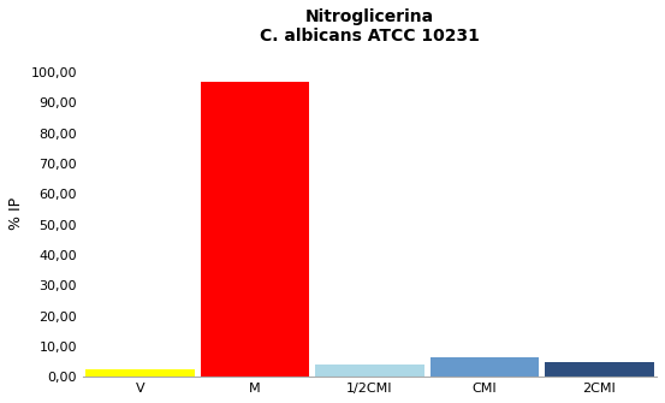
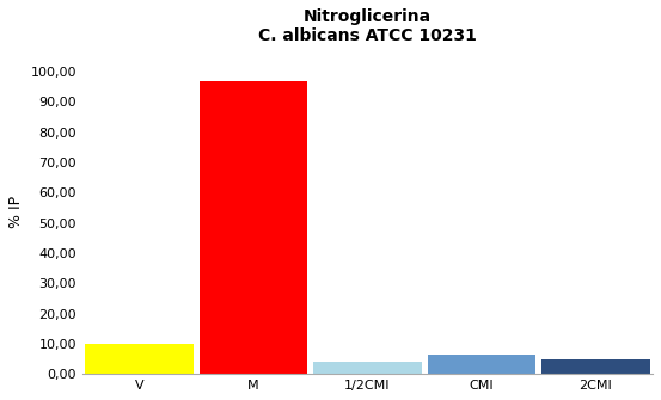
V: 2,5 -> 10,0
